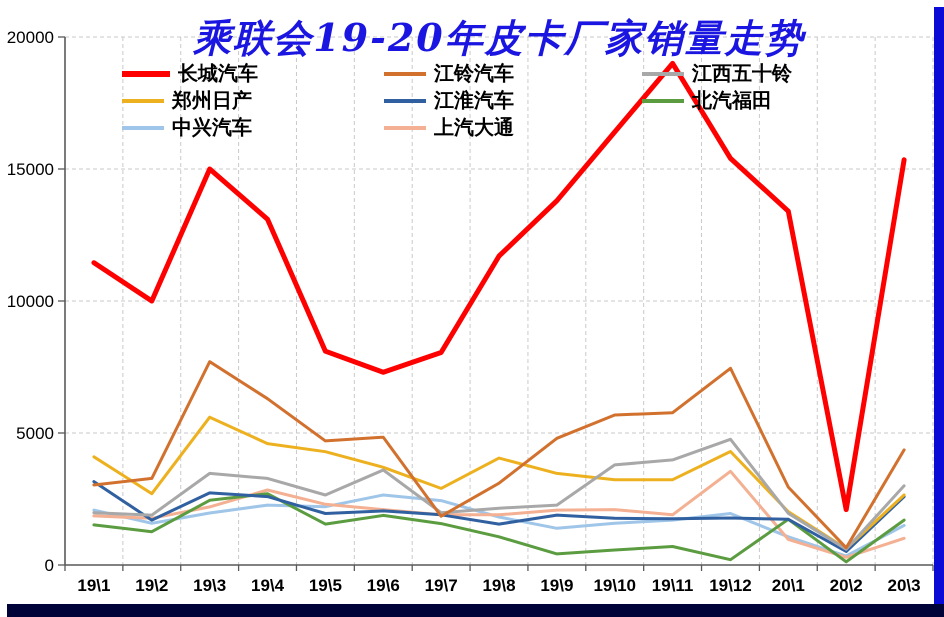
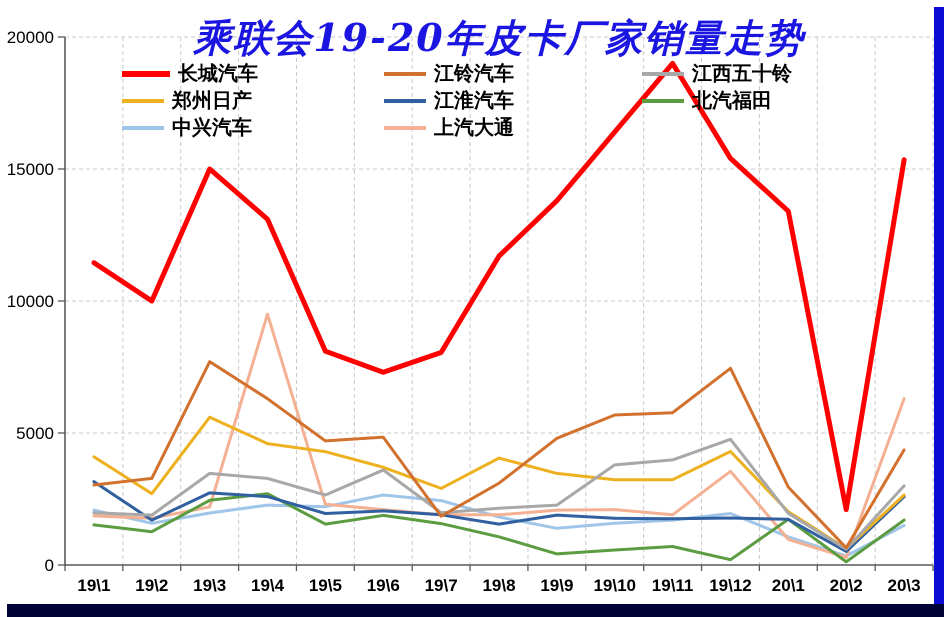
上汽大通/19\4: 2800 -> 9500
上汽大通/20\3: 1000 -> 6300
